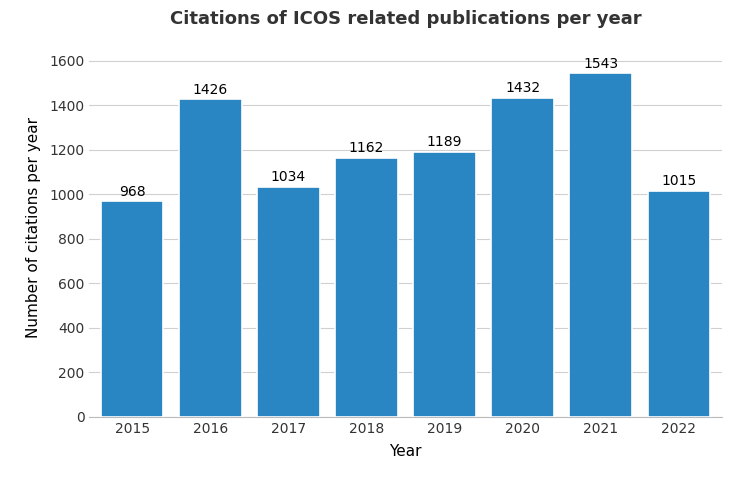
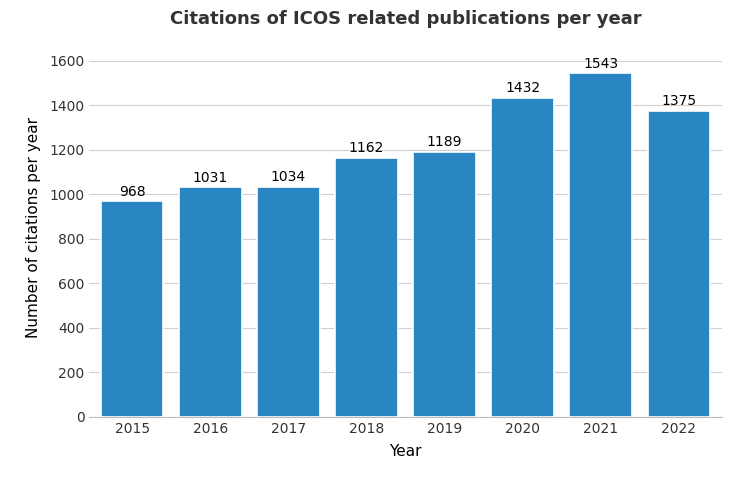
2016: 1426 -> 1031
2022: 1015 -> 1375
